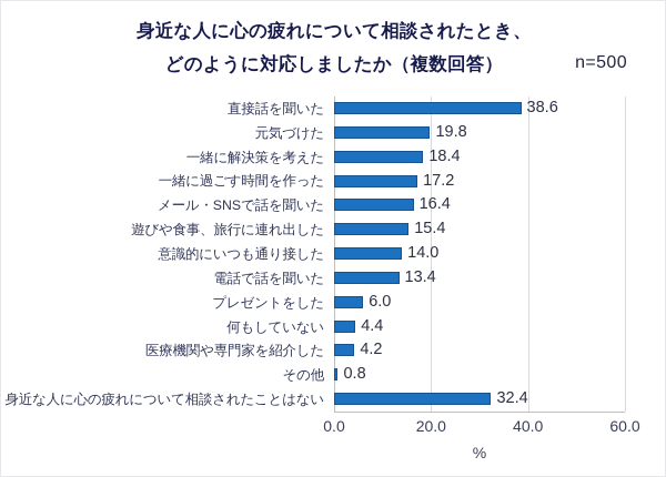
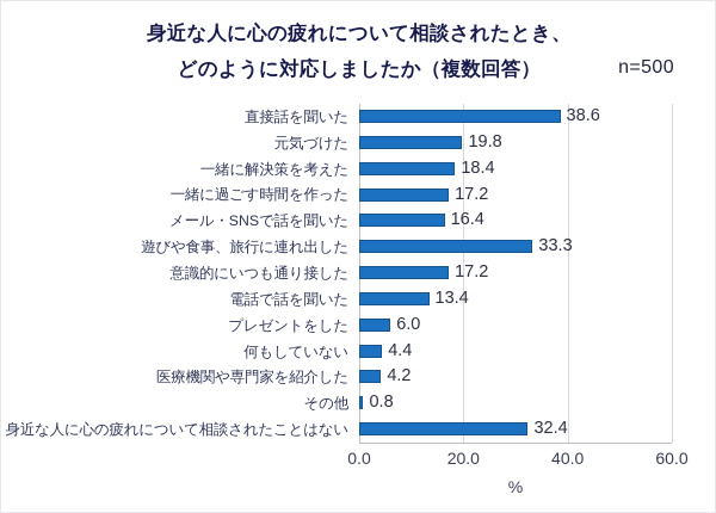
遊びや食事、旅行に連れ出した: 15.4 -> 33.3
意識的にいつも通り接した: 14.0 -> 17.2
